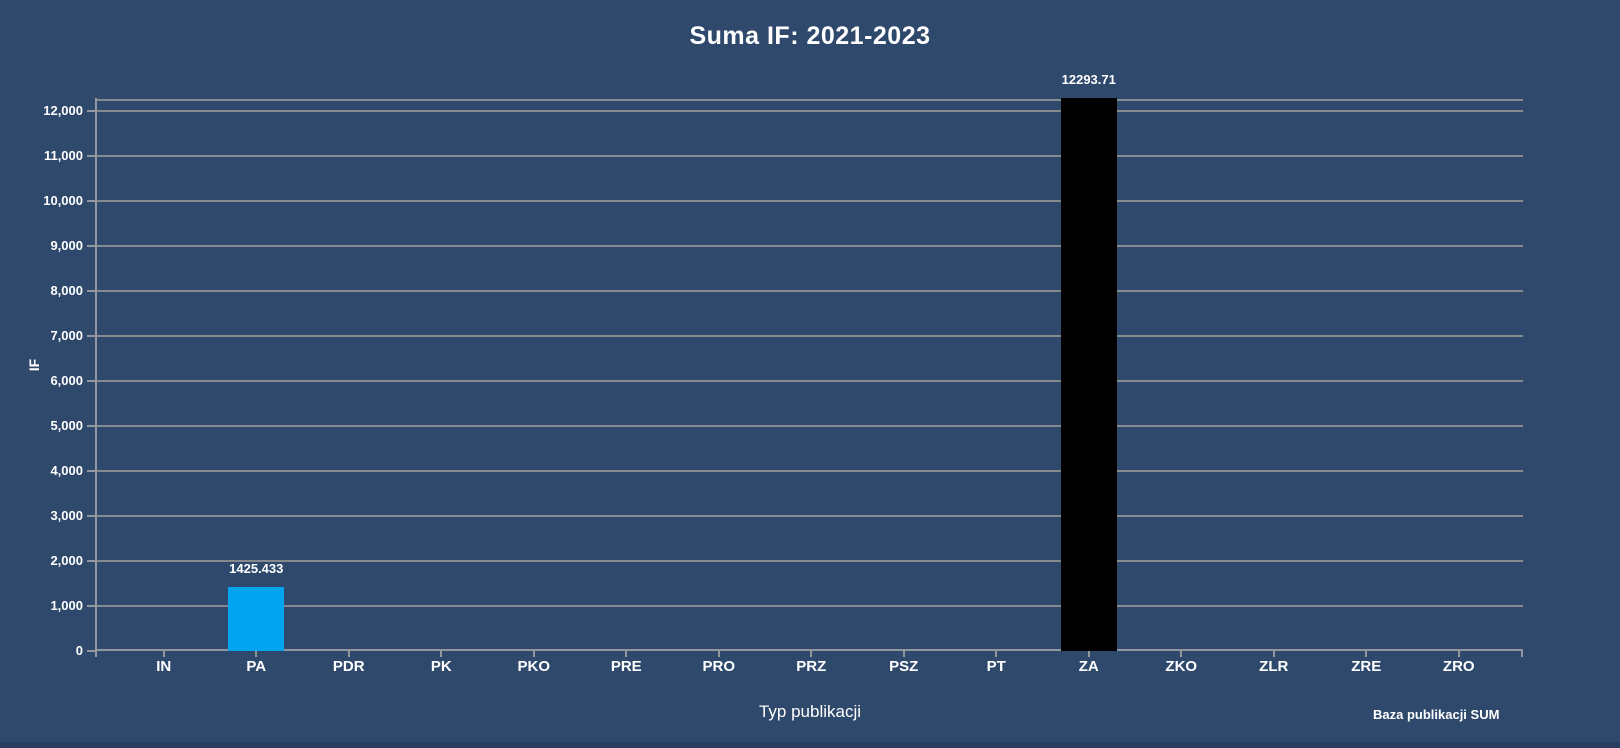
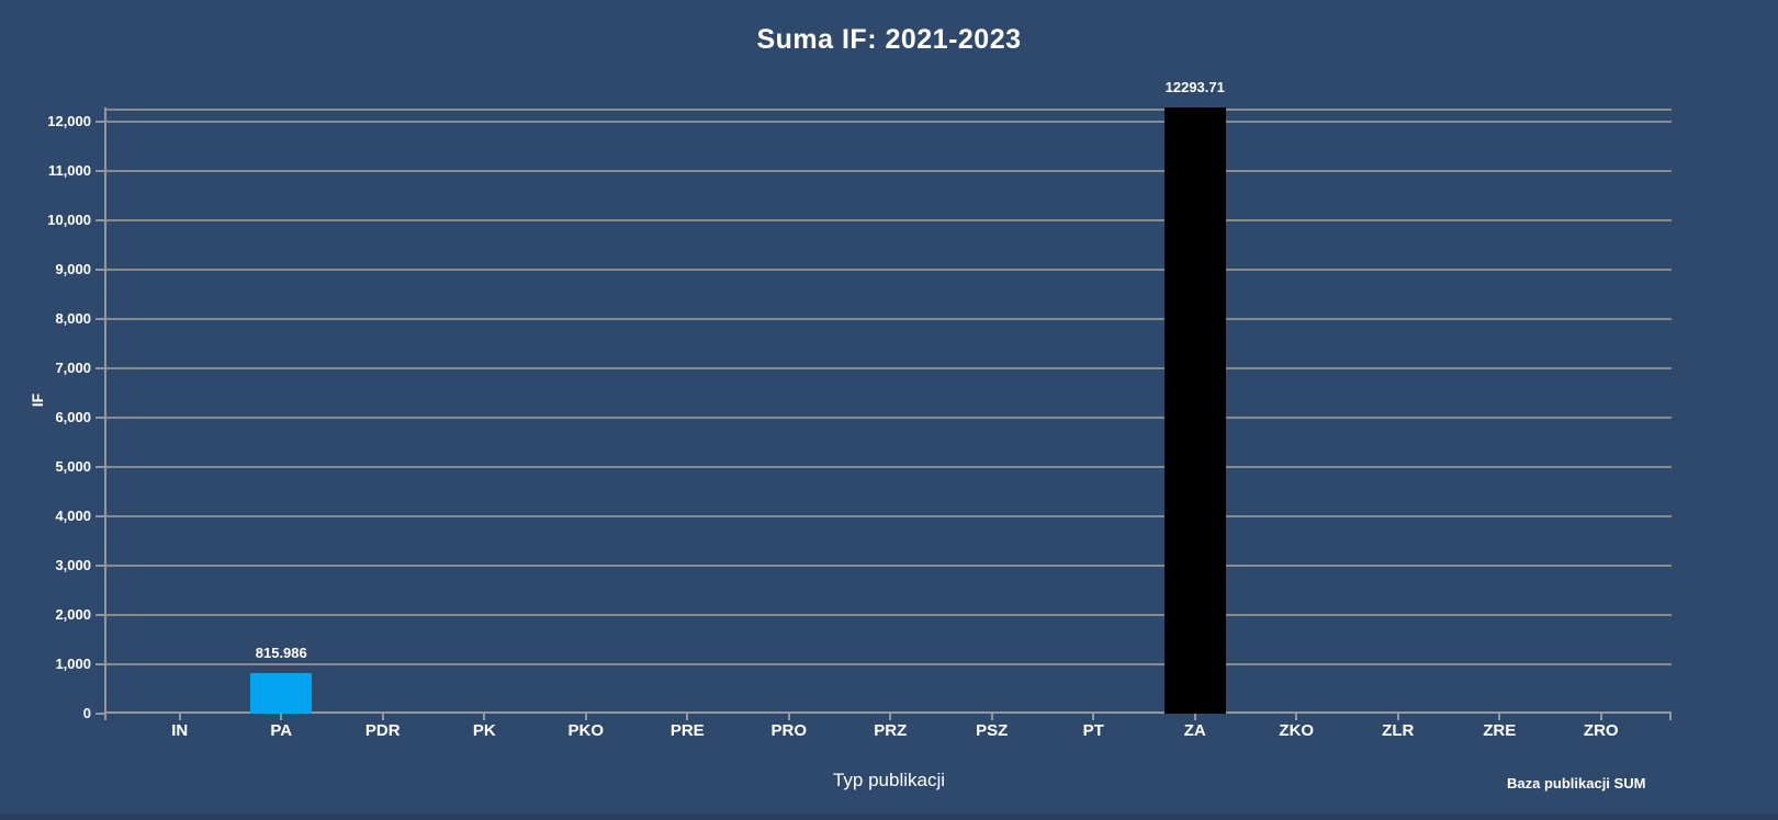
PA: 1425.433 -> 815.986
